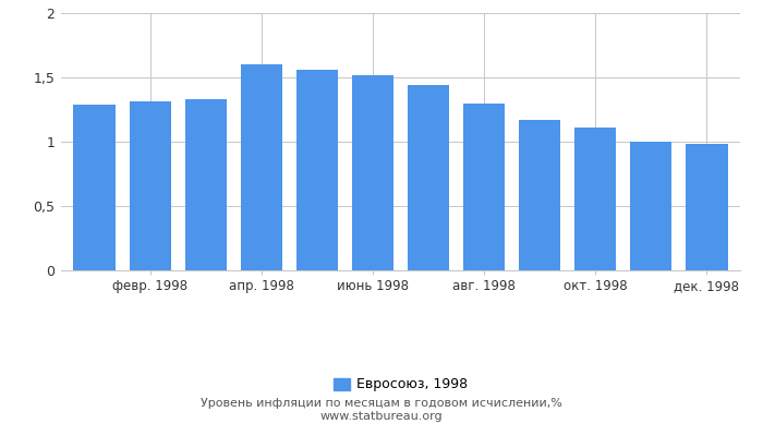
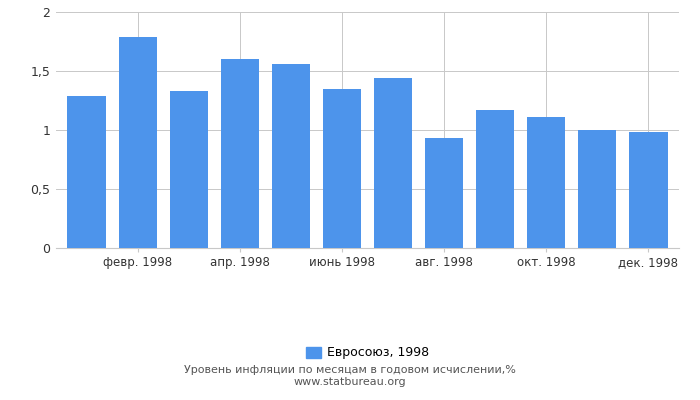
февр. 1998: 1,31 -> 1,79
июнь 1998: 1,52 -> 1,35
авг. 1998: 1,30 -> 0,93
